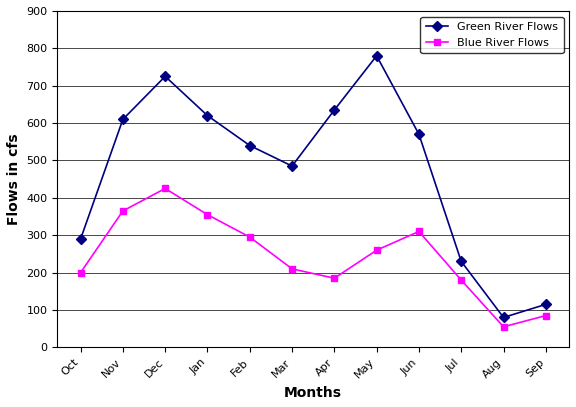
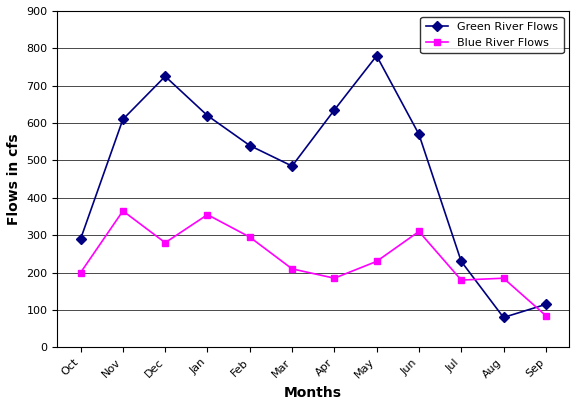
Blue River Flows/Dec: 425 -> 280
Blue River Flows/May: 260 -> 230
Blue River Flows/Aug: 55 -> 185
